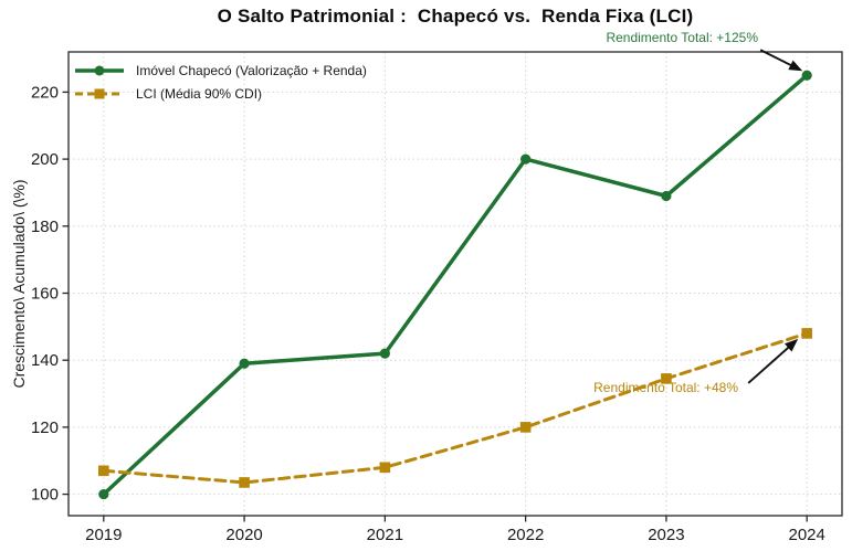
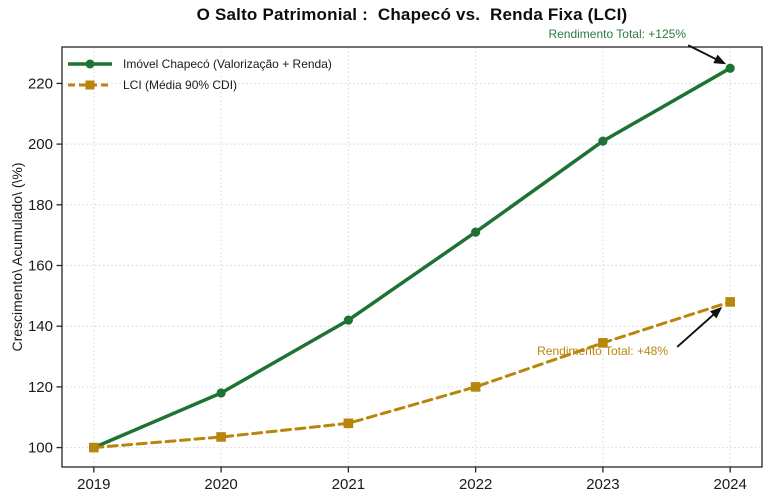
LCI (Média 90% CDI)/2019: 107 -> 100
Imóvel Chapecó (Valorização + Renda)/2020: 139 -> 118
Imóvel Chapecó (Valorização + Renda)/2022: 200 -> 171
Imóvel Chapecó (Valorização + Renda)/2023: 189 -> 201
